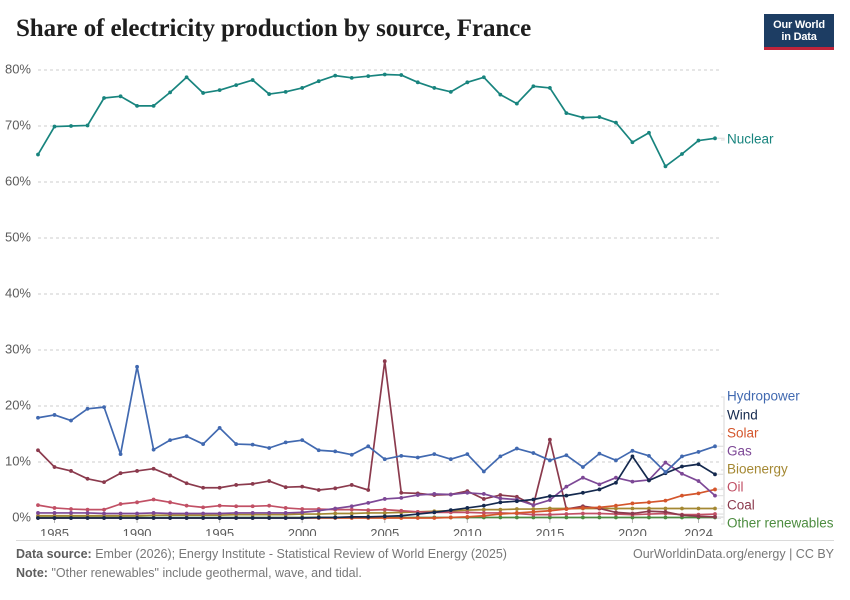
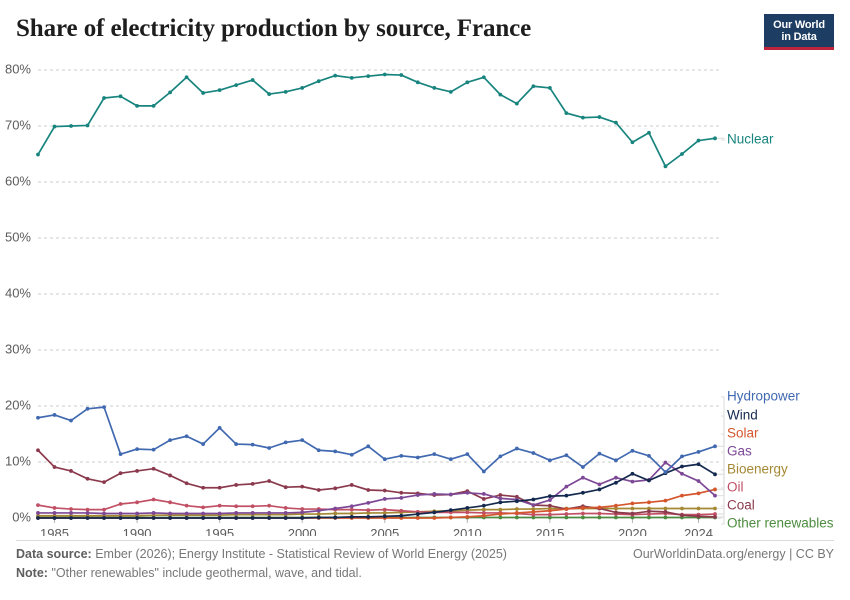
Hydropower/1990: 27% -> 12%
Coal/2005: 28% -> 5%
Coal/2015: 14% -> 2%
Wind/2020: 11% -> 8%
